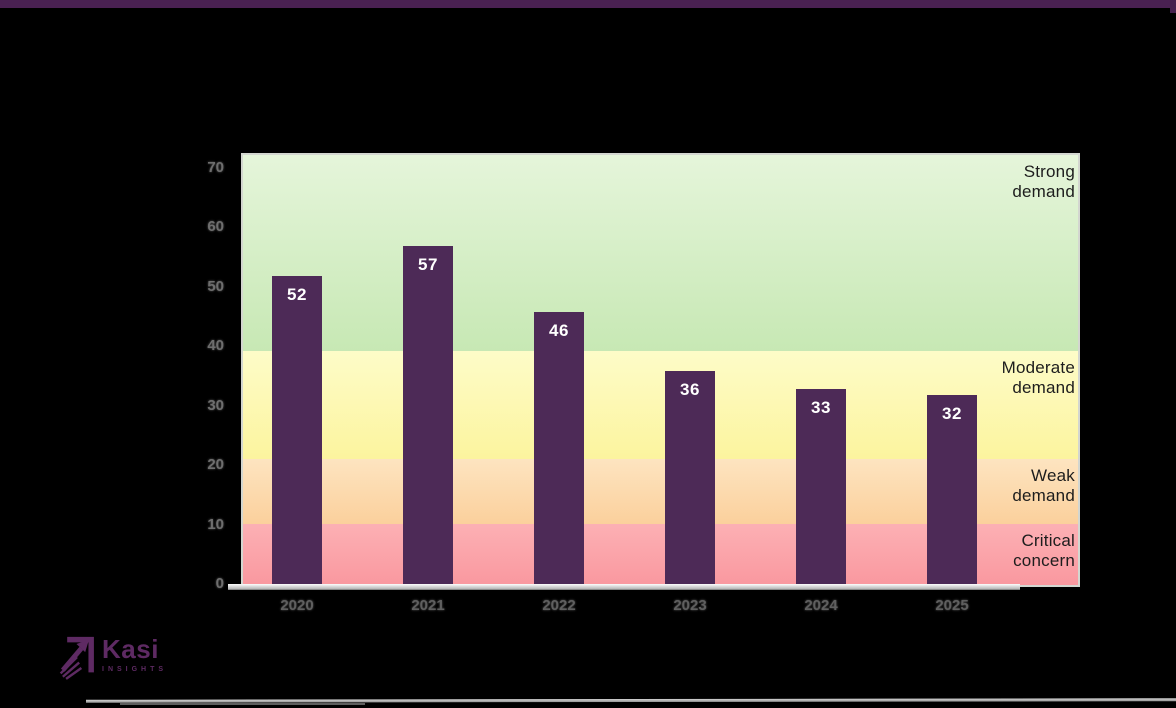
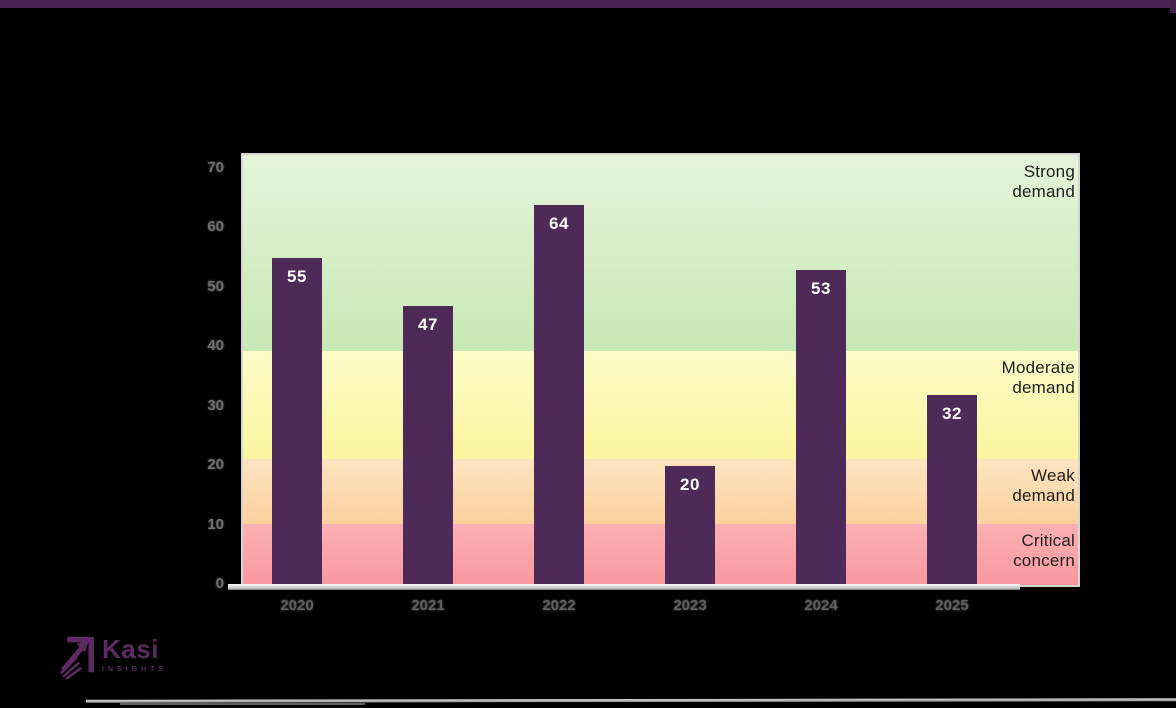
2020: 52 -> 55
2021: 57 -> 47
2022: 46 -> 64
2023: 36 -> 20
2024: 33 -> 53
